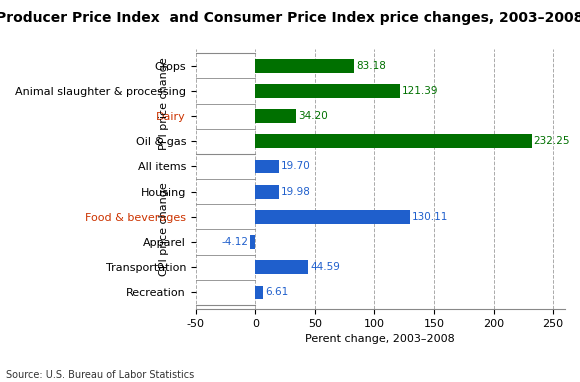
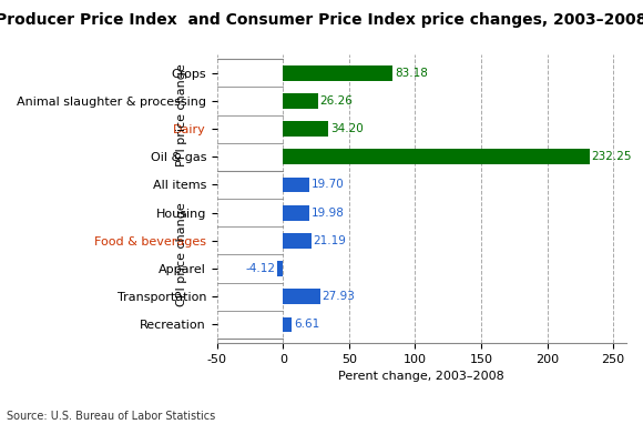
Animal slaughter & processing: 121.39 -> 26.26
Food & beverages: 130.11 -> 21.19
Transportation: 44.59 -> 27.93
